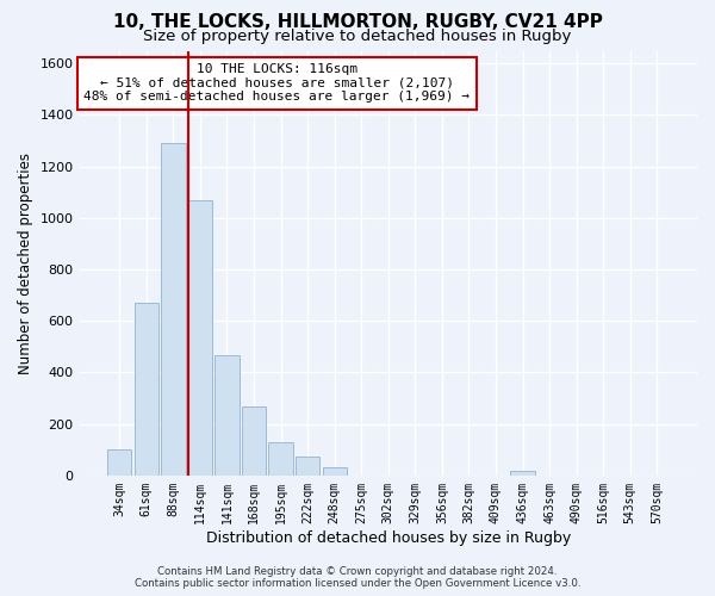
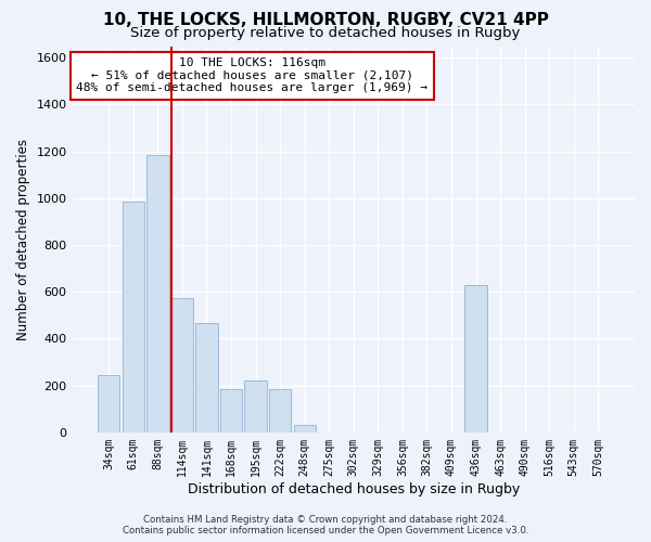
34sqm: 100 -> 245
61sqm: 670 -> 985
88sqm: 1290 -> 1185
114sqm: 1070 -> 575
168sqm: 268 -> 185
195sqm: 130 -> 220
222sqm: 73 -> 185
436sqm: 18 -> 630
